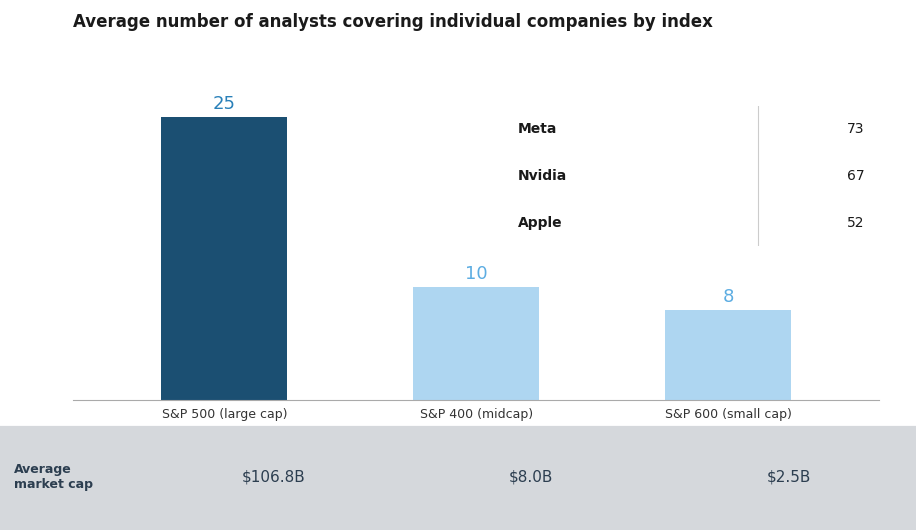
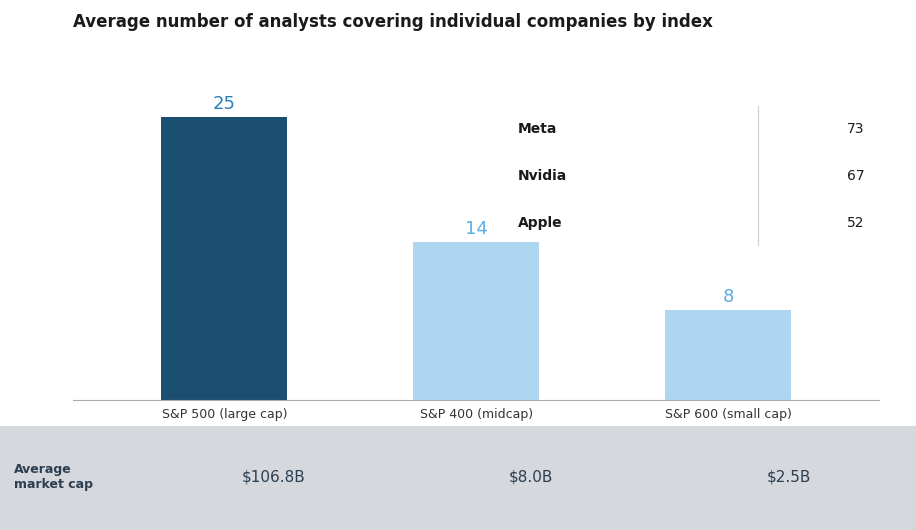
S&P 400 (midcap): 10 -> 14
